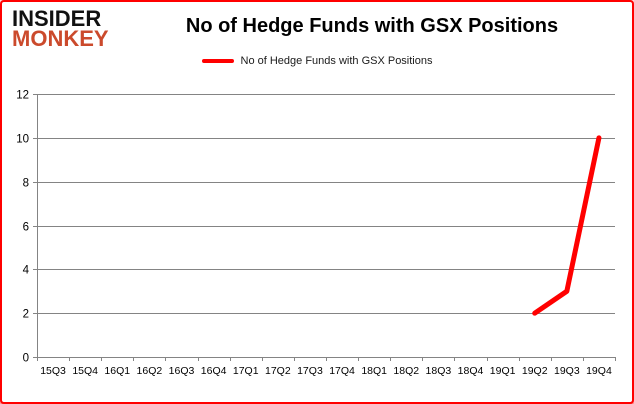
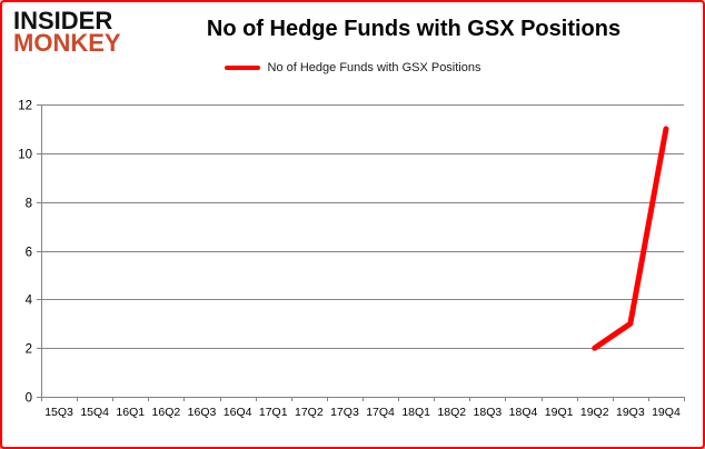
19Q4: 10 -> 11
